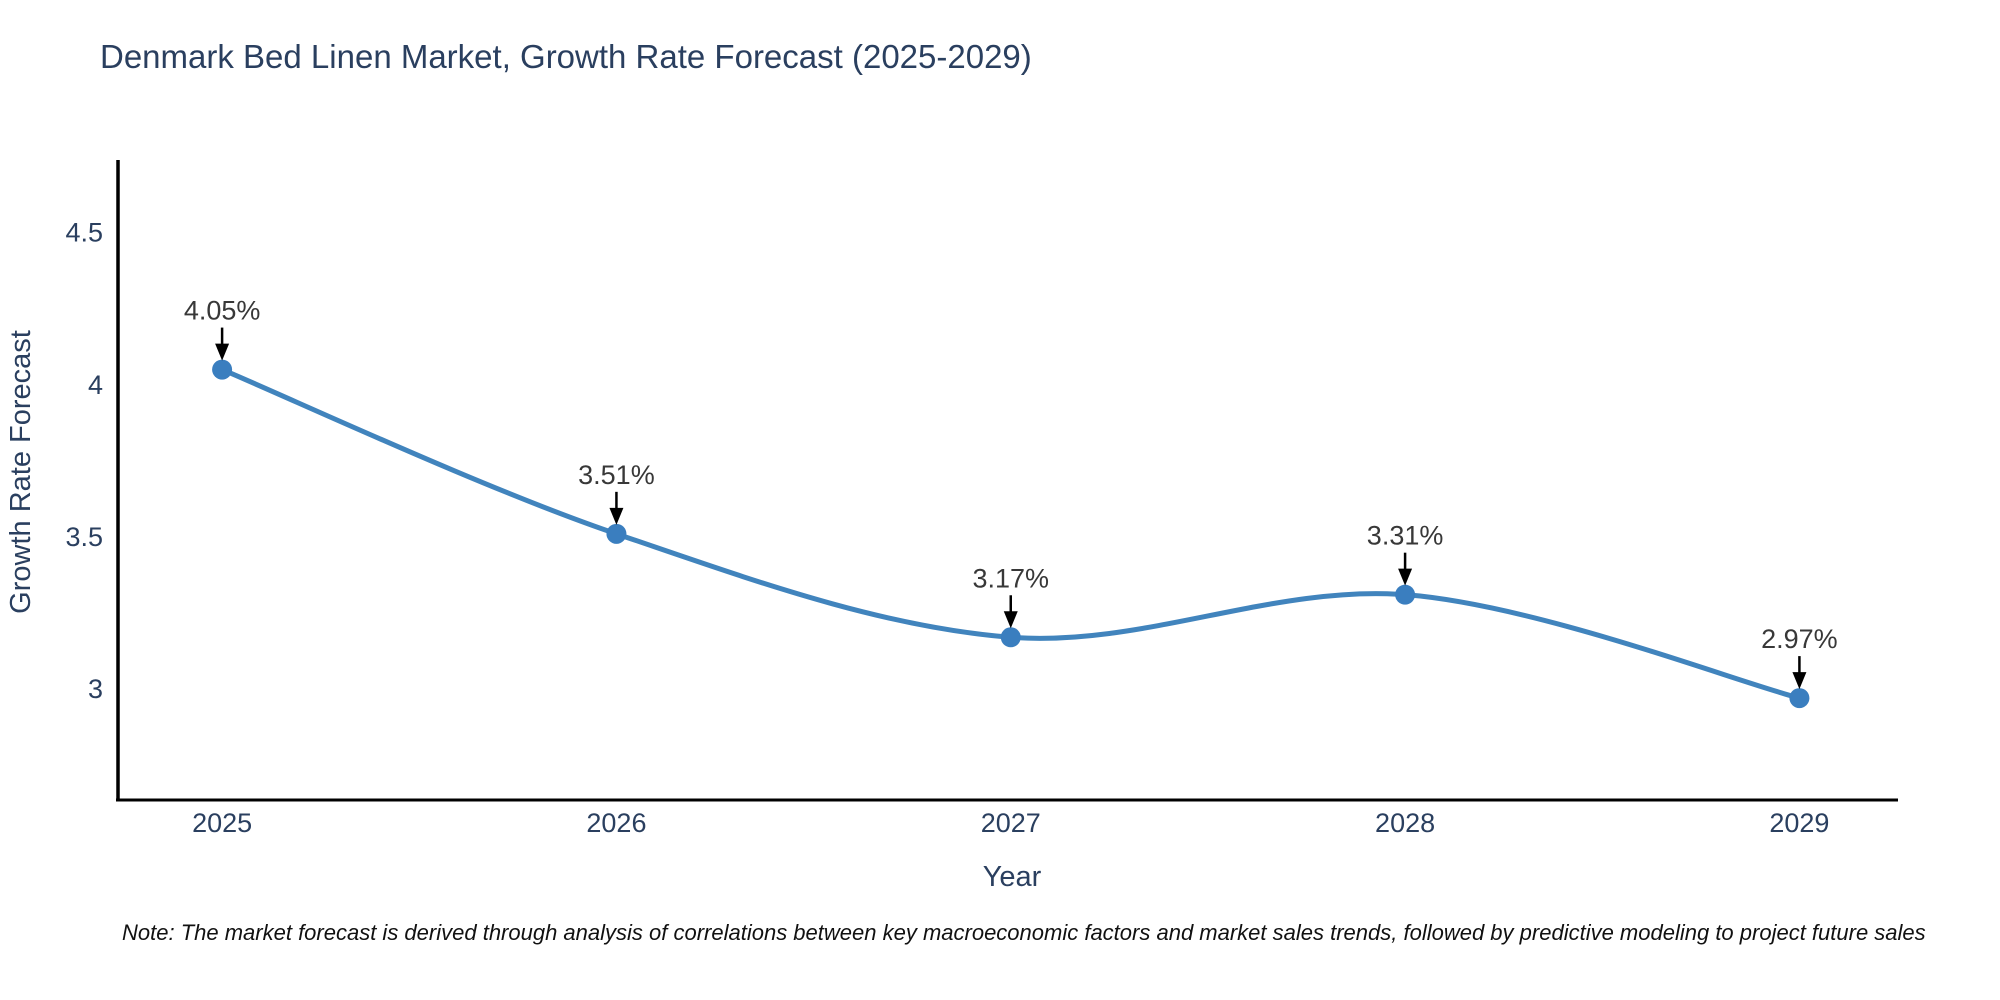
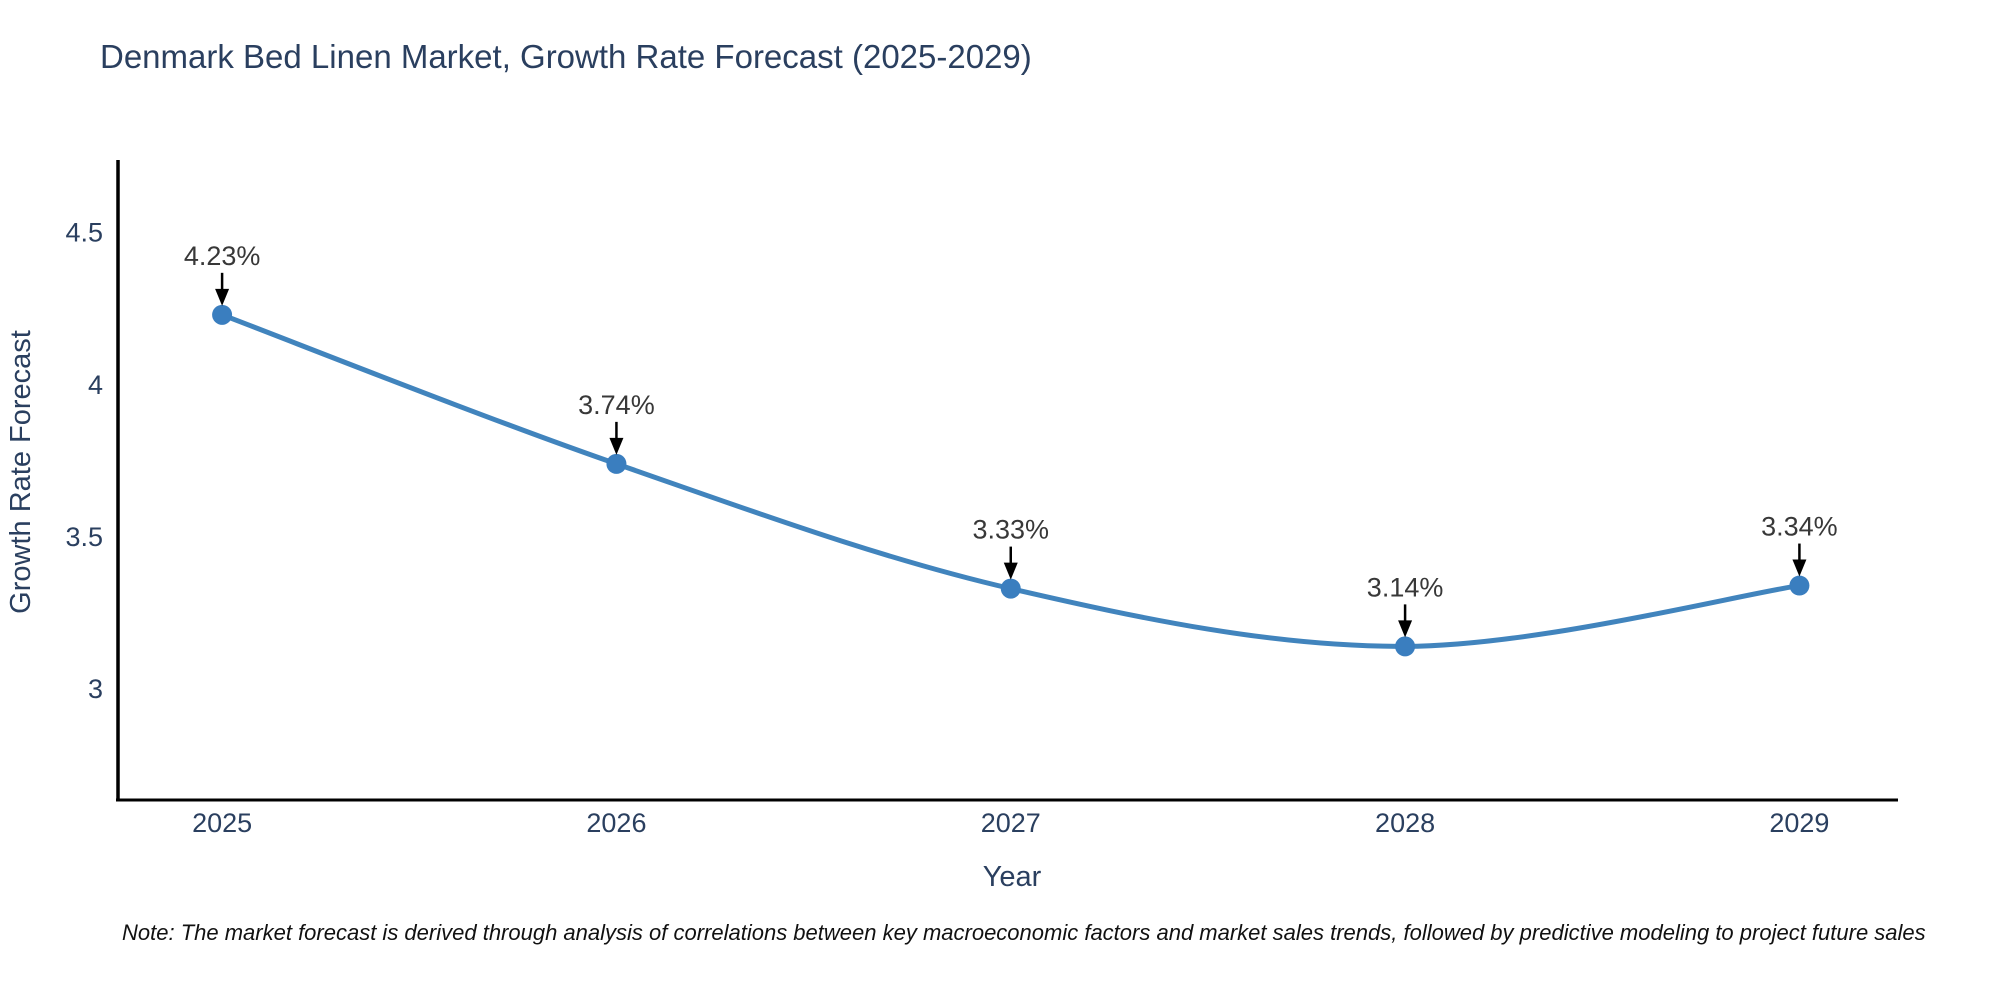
2025: 4.05% -> 4.23%
2026: 3.51% -> 3.74%
2027: 3.17% -> 3.33%
2028: 3.31% -> 3.14%
2029: 2.97% -> 3.34%
